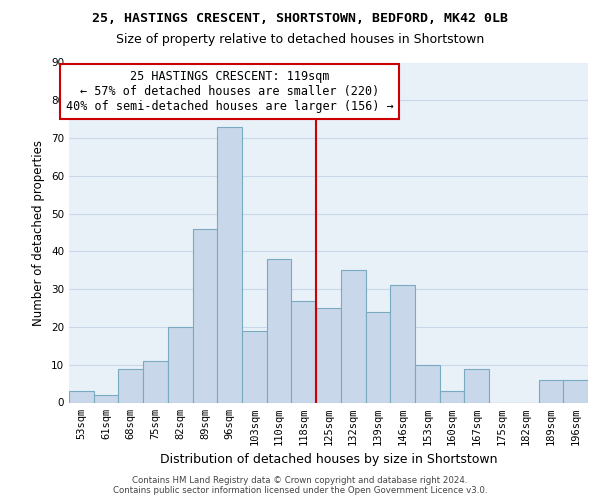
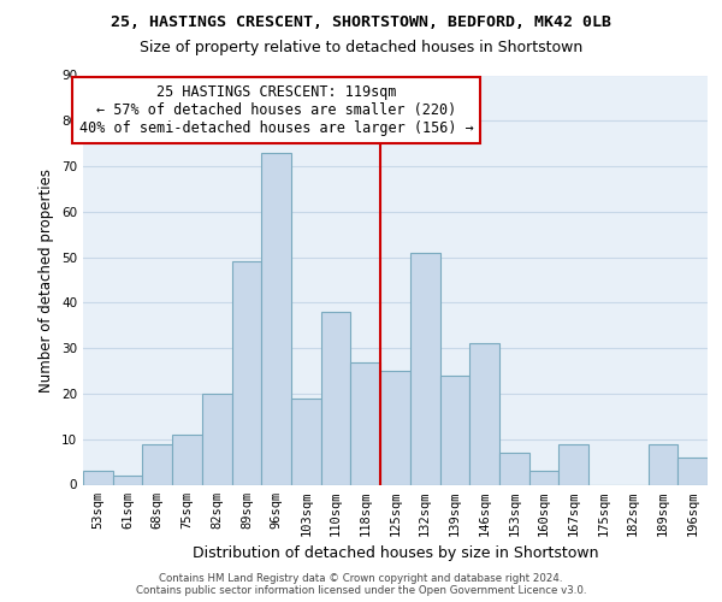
89sqm: 46 -> 49
132sqm: 35 -> 51
153sqm: 10 -> 7
189sqm: 6 -> 9
